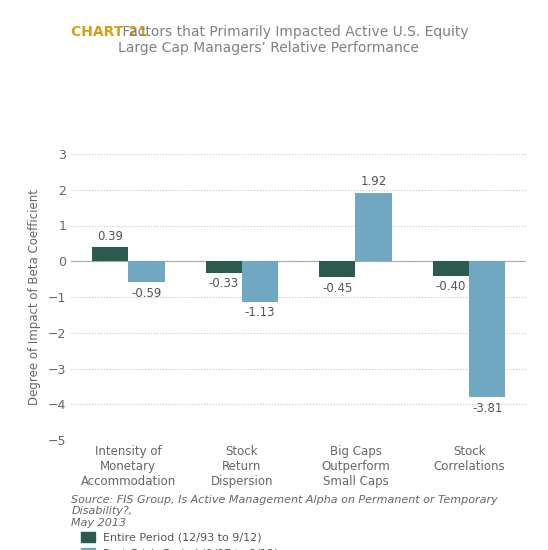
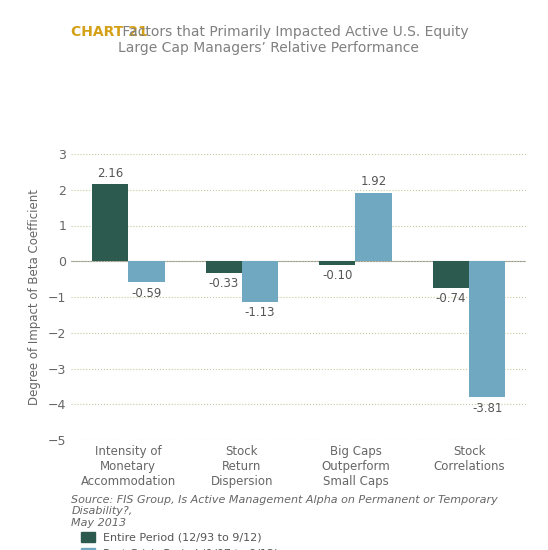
Entire Period (12/93 to 9/12)/Intensity of Monetary Accommodation: 0.39 -> 2.16
Entire Period (12/93 to 9/12)/Big Caps Outperform Small Caps: -0.45 -> -0.10
Entire Period (12/93 to 9/12)/Stock Correlations: -0.40 -> -0.74
